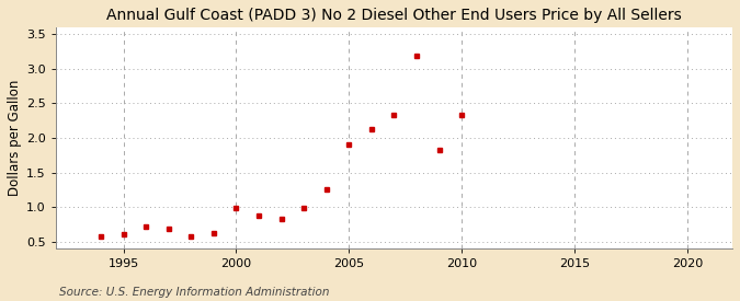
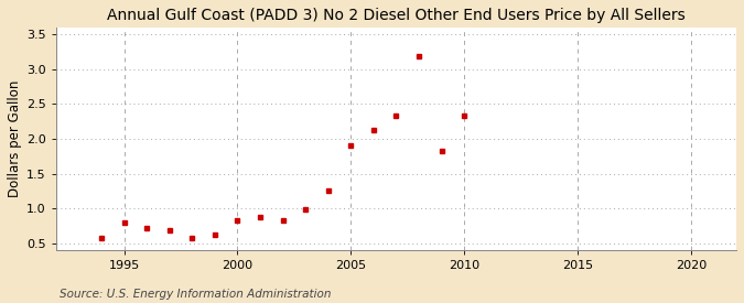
1995: 0.61 -> 0.80
2000: 0.99 -> 0.82
